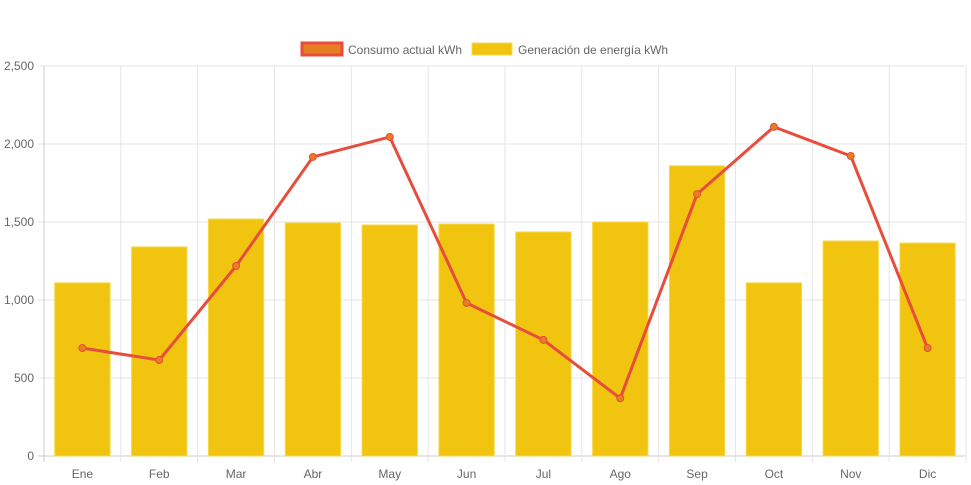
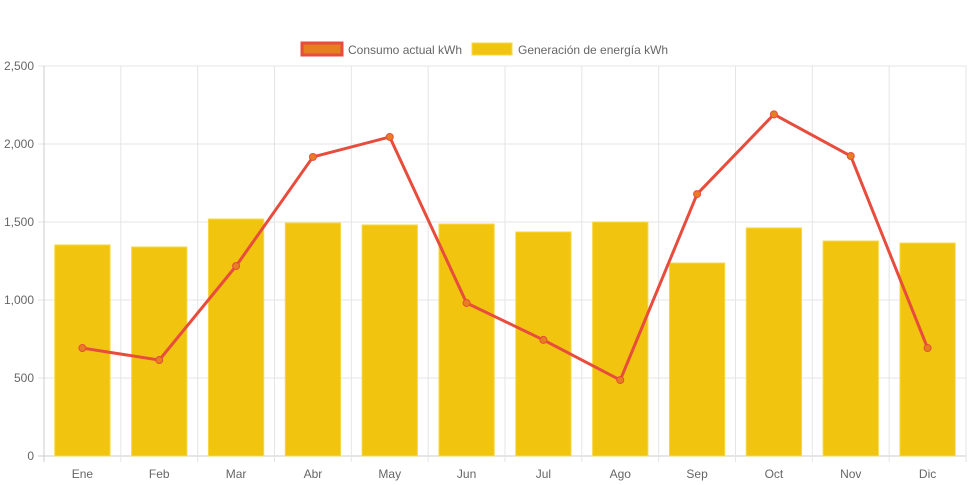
Generación de energía kWh/Ene: 1110 -> 1350
Consumo actual kWh/Ago: 370 -> 490
Generación de energía kWh/Sep: 1860 -> 1240
Consumo actual kWh/Oct: 2110 -> 2190
Generación de energía kWh/Oct: 1110 -> 1460
